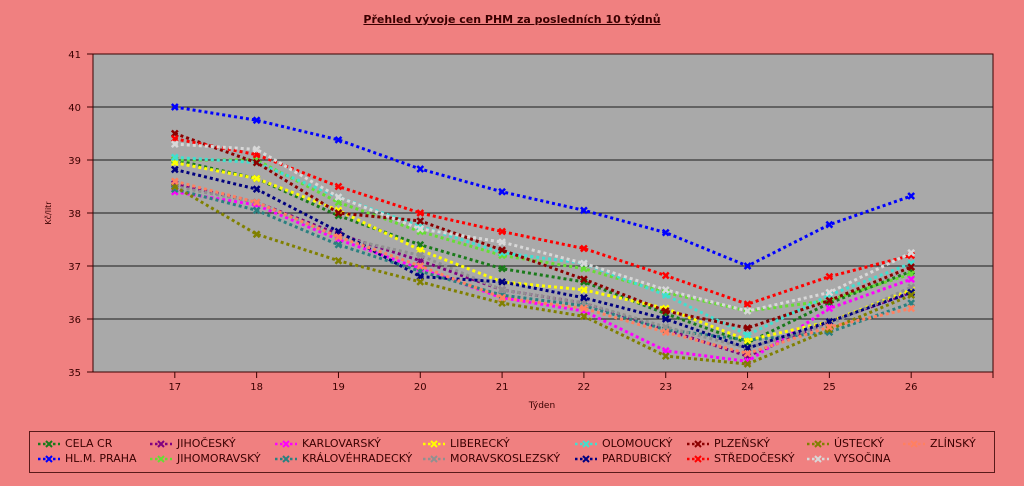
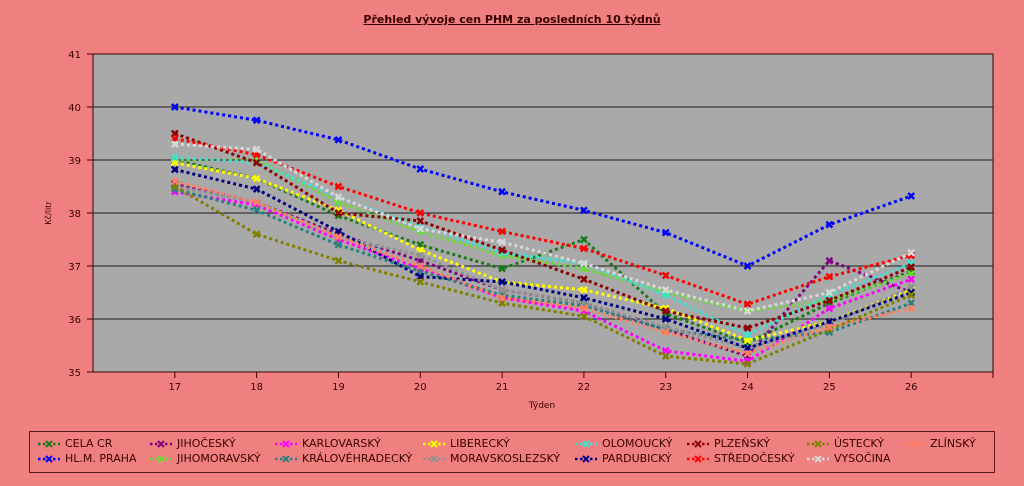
CELA CR/22: 36.7 -> 37.5
JIHOČESKÝ/25: 36.0 -> 37.1
